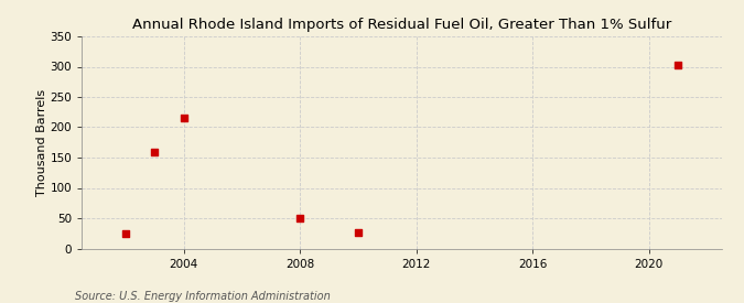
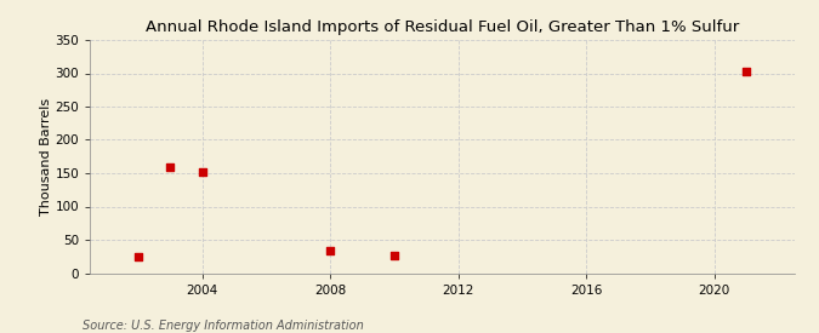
2004: 215 -> 152
2008: 50 -> 34
